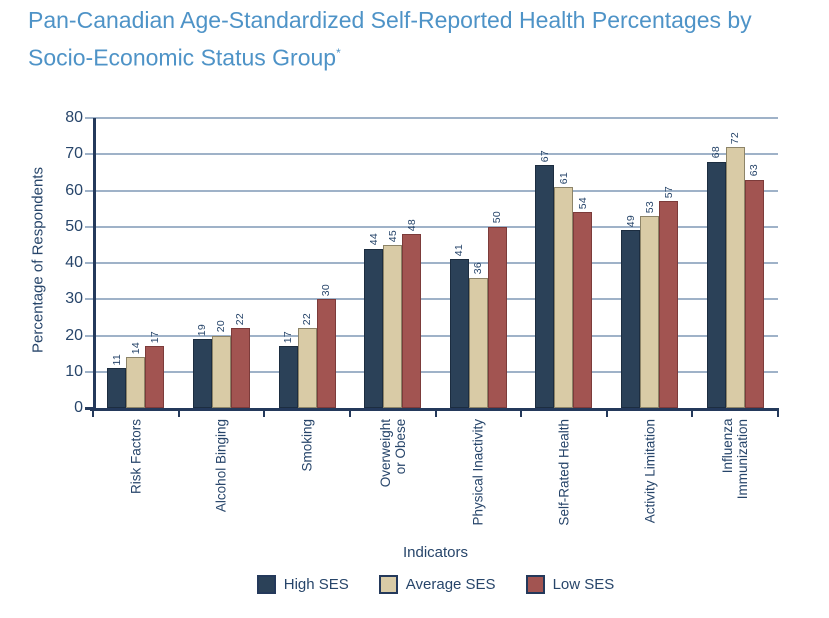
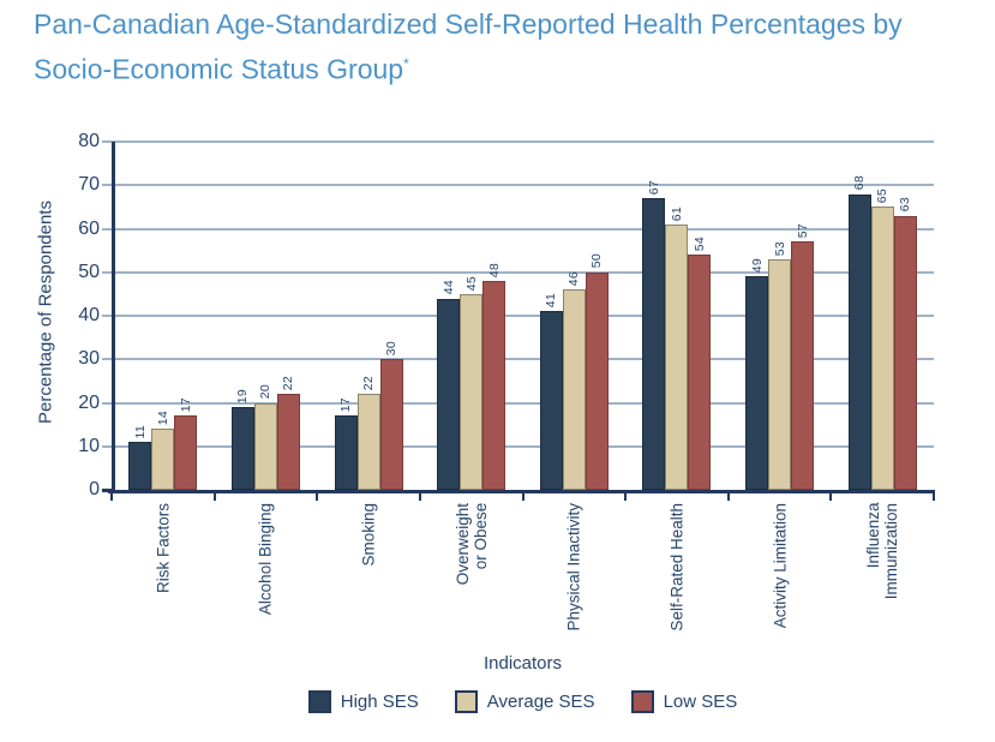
Average SES/Physical Inactivity: 36 -> 46
Average SES/Influenza Immunization: 72 -> 65
